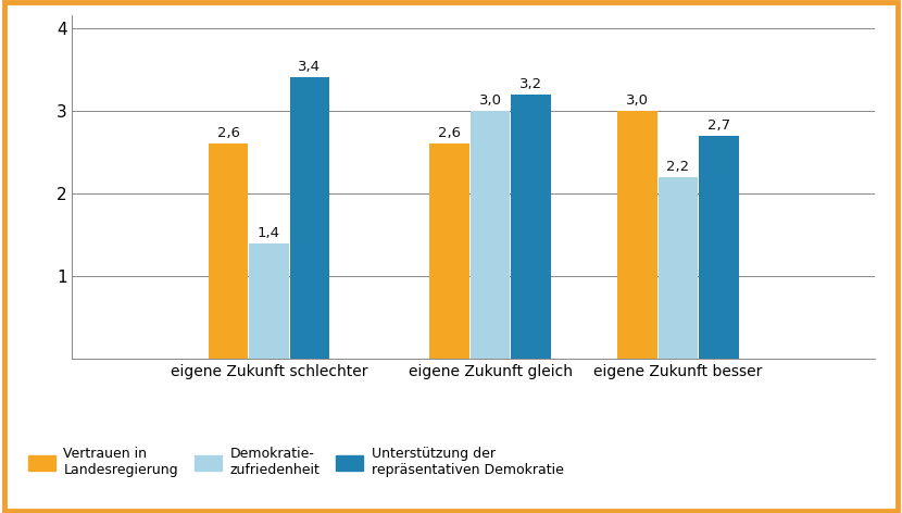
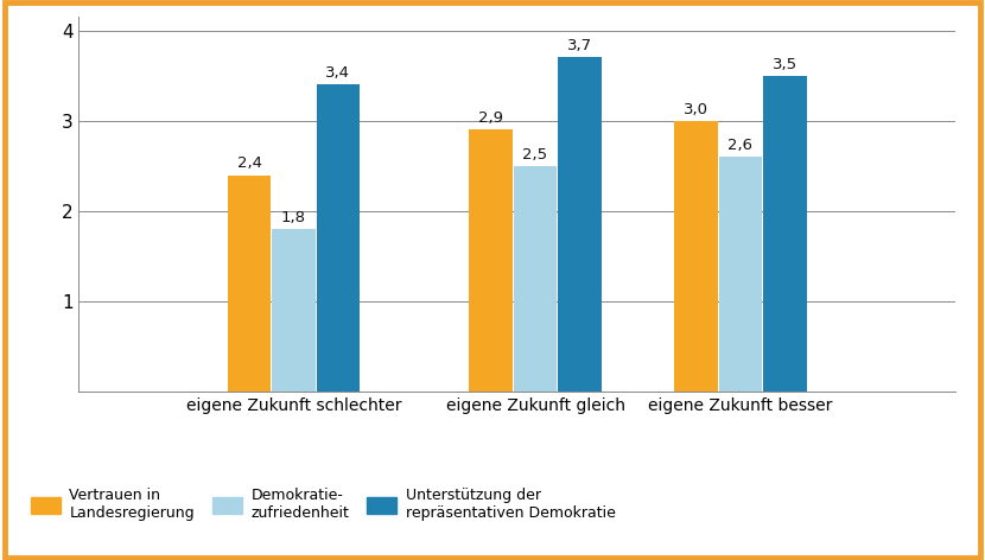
Vertrauen in Landesregierung/eigene Zukunft schlechter: 2,6 -> 2,4
Demokratie- zufriedenheit/eigene Zukunft schlechter: 1,4 -> 1,8
Vertrauen in Landesregierung/eigene Zukunft gleich: 2,6 -> 2,9
Demokratie- zufriedenheit/eigene Zukunft gleich: 3,0 -> 2,5
Unterstützung der repräsentativen Demokratie/eigene Zukunft gleich: 3,2 -> 3,7
Demokratie- zufriedenheit/eigene Zukunft besser: 2,2 -> 2,6
Unterstützung der repräsentativen Demokratie/eigene Zukunft besser: 2,7 -> 3,5
